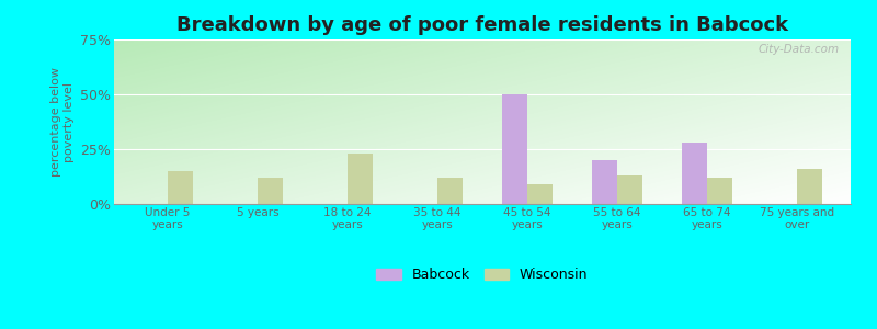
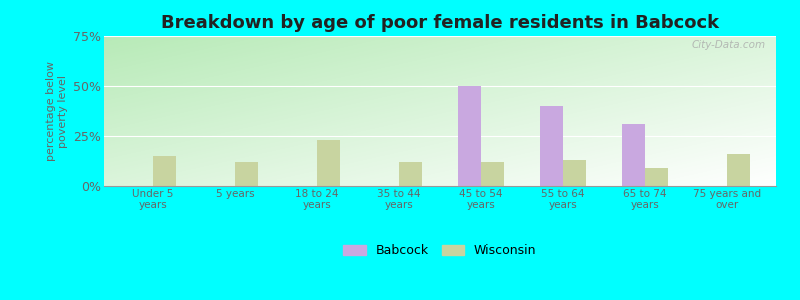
Wisconsin/45 to 54 years: 9% -> 12%
Babcock/55 to 64 years: 20% -> 40%
Babcock/65 to 74 years: 28% -> 31%
Wisconsin/65 to 74 years: 12% -> 9%
